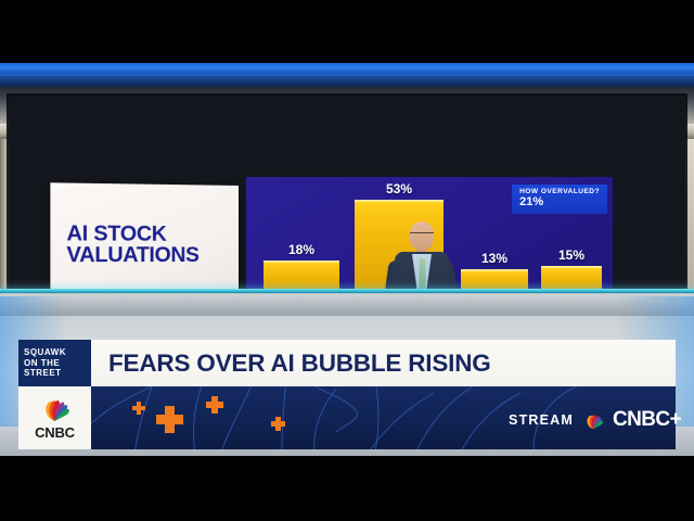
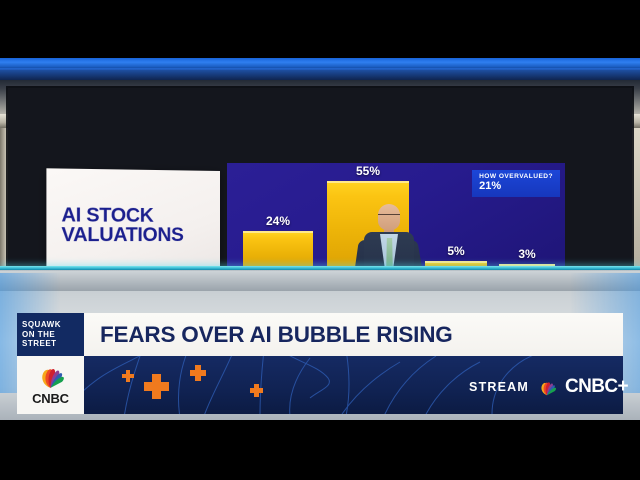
EXTREMELY OVERVALUED: 18% -> 24%
SOMEWHAT OVERVALUED: 53% -> 55%
CORRECTLY VALUED: 13% -> 5%
SOMEWHAT UNDERVALUED: 15% -> 3%
